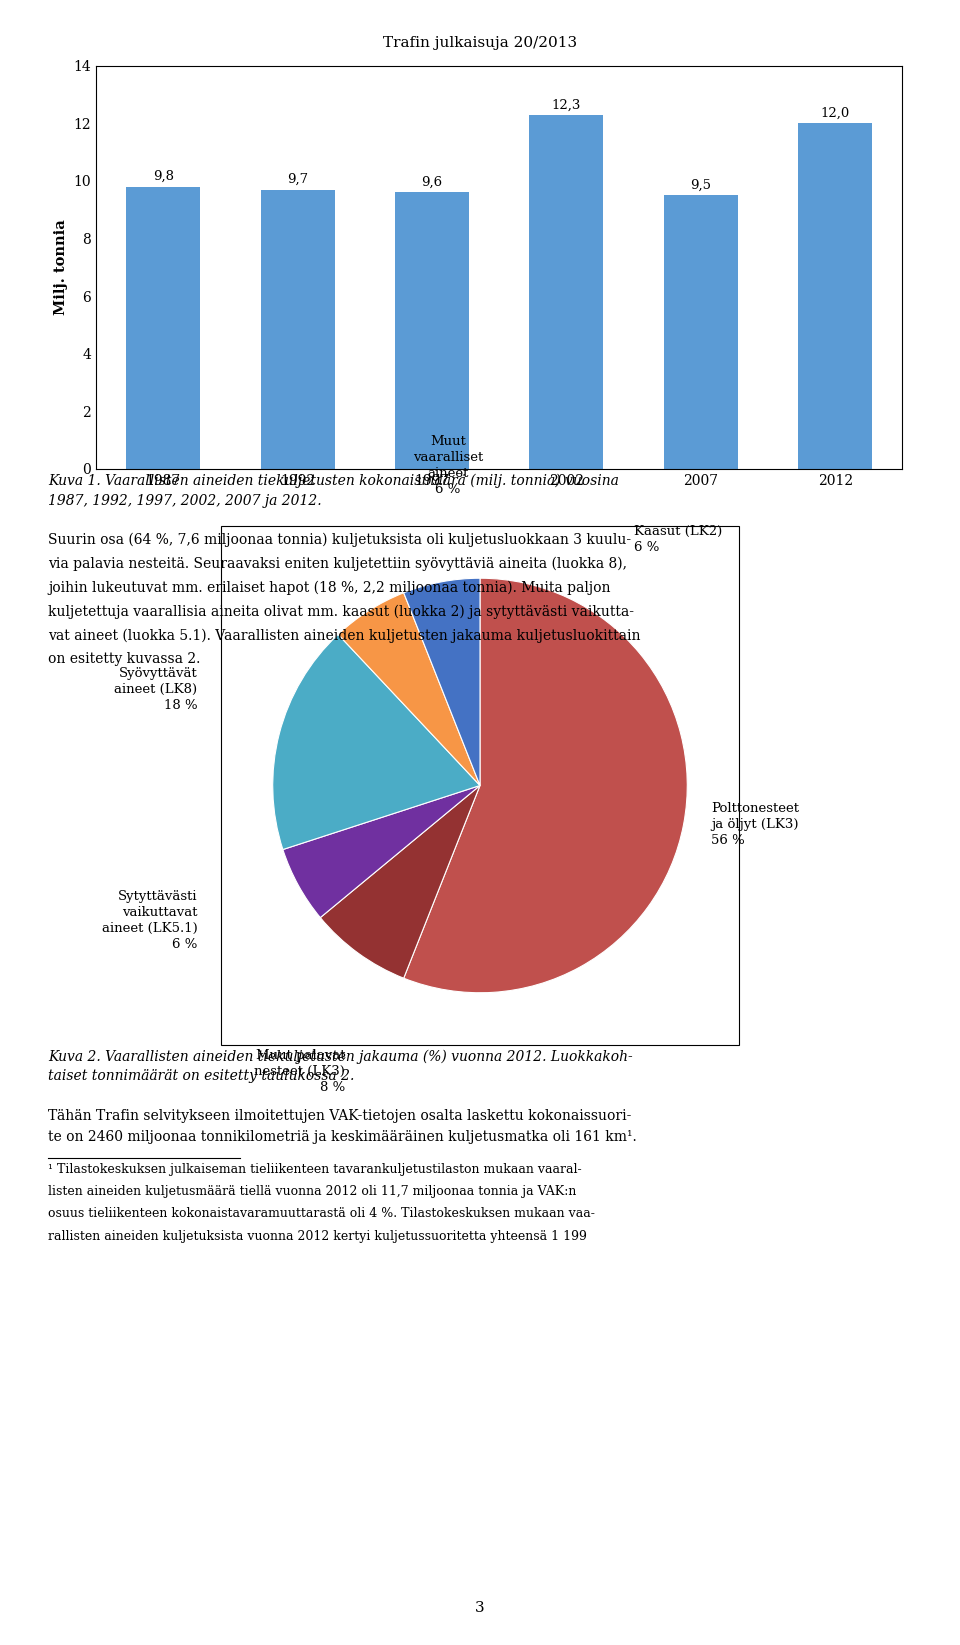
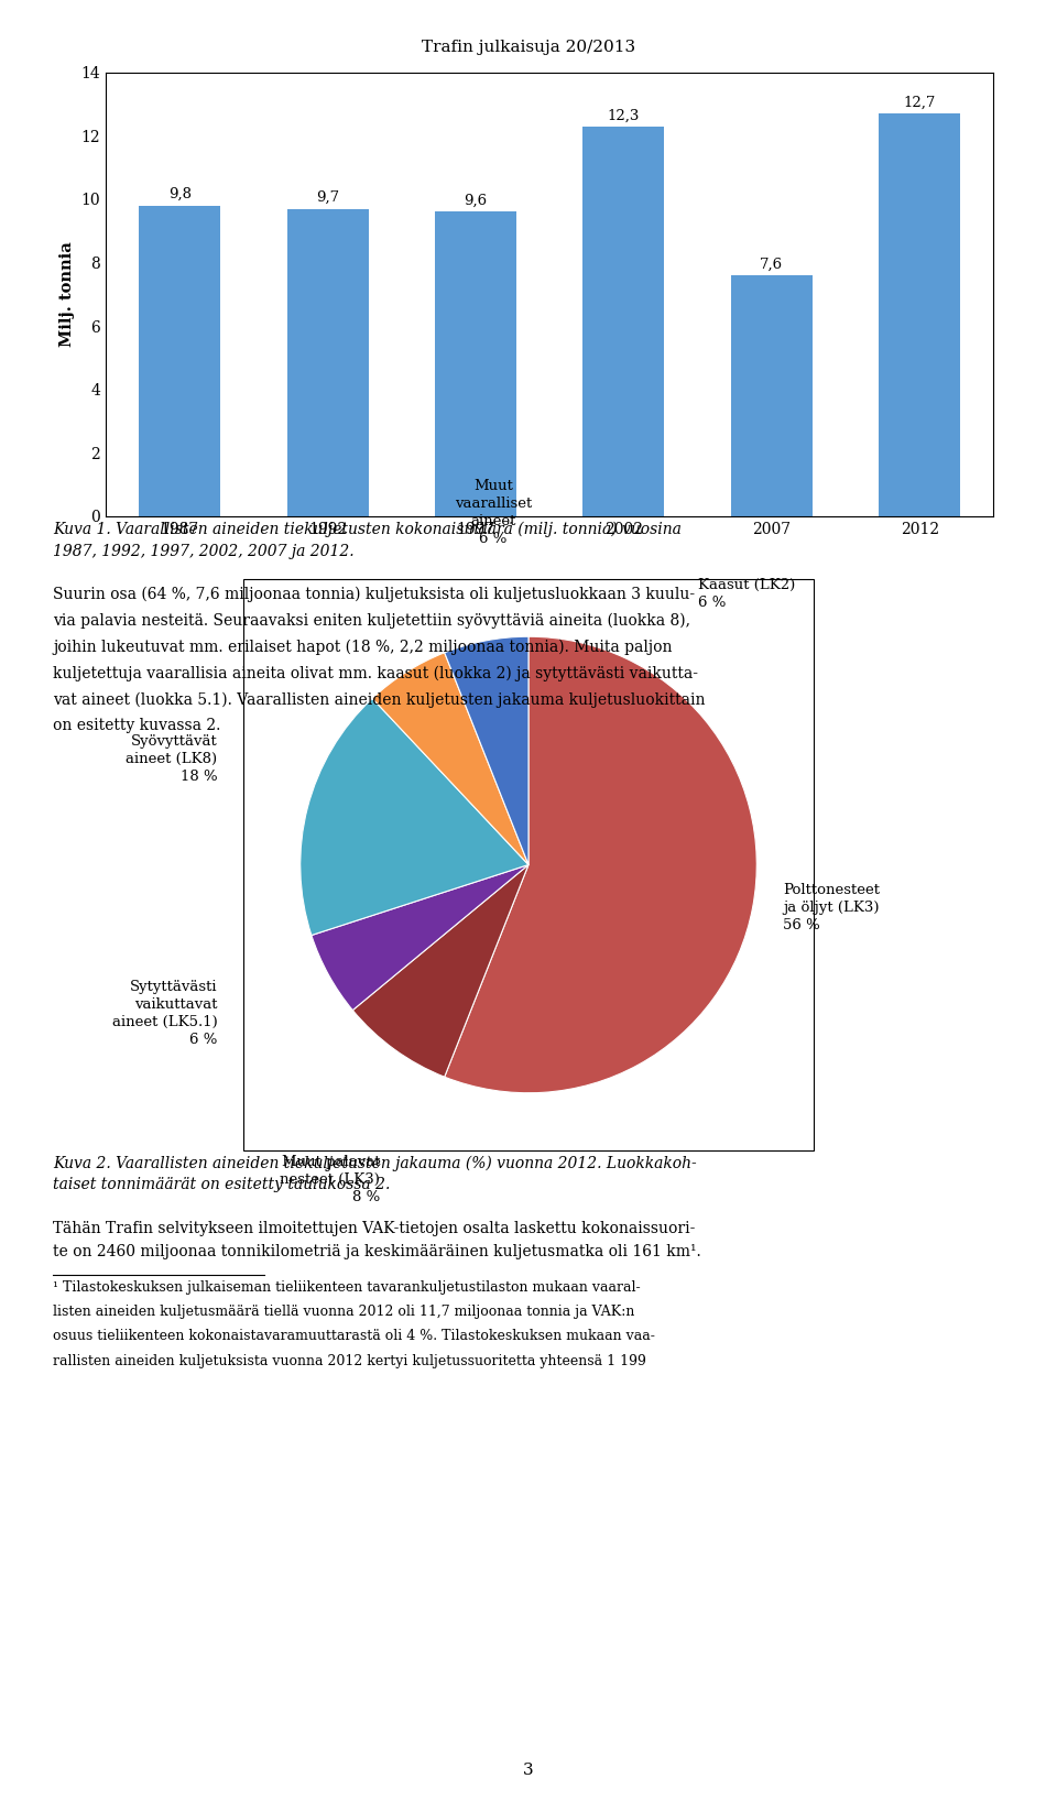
2007: 9,5 -> 7,6
2012: 12,0 -> 12,7
